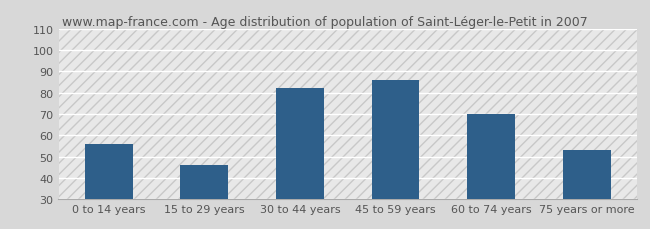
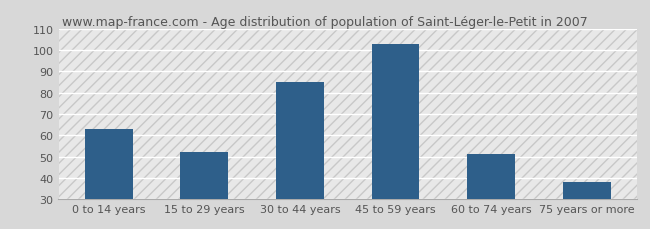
0 to 14 years: 56 -> 63
15 to 29 years: 46 -> 52
30 to 44 years: 82 -> 85
45 to 59 years: 86 -> 103
60 to 74 years: 70 -> 51
75 years or more: 53 -> 38
